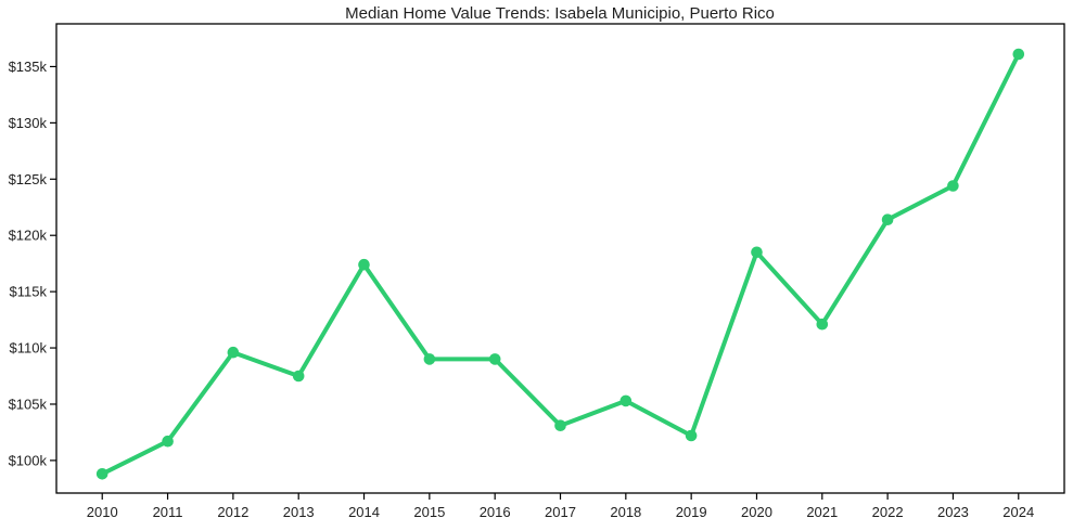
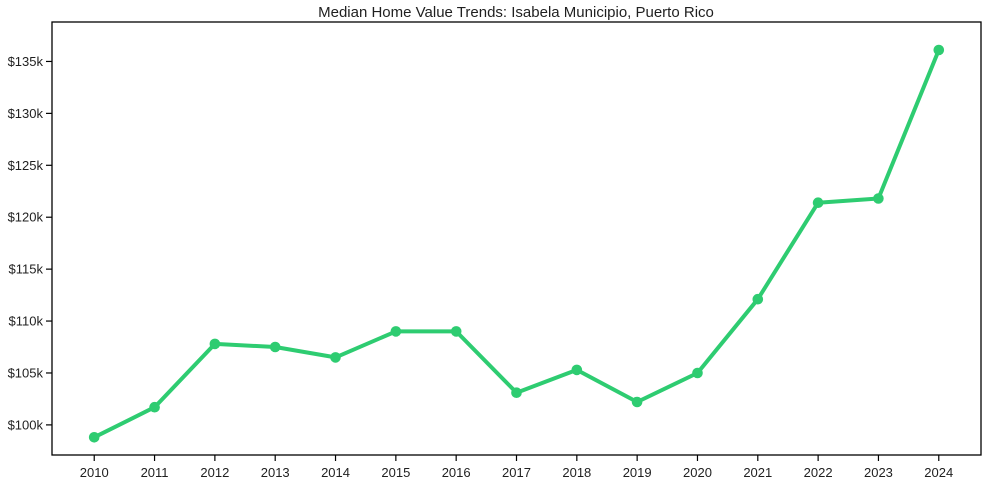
2012: $109.6k -> $107.8k
2014: $117.4k -> $106.5k
2020: $118.5k -> $105.0k
2023: $124.4k -> $121.8k
